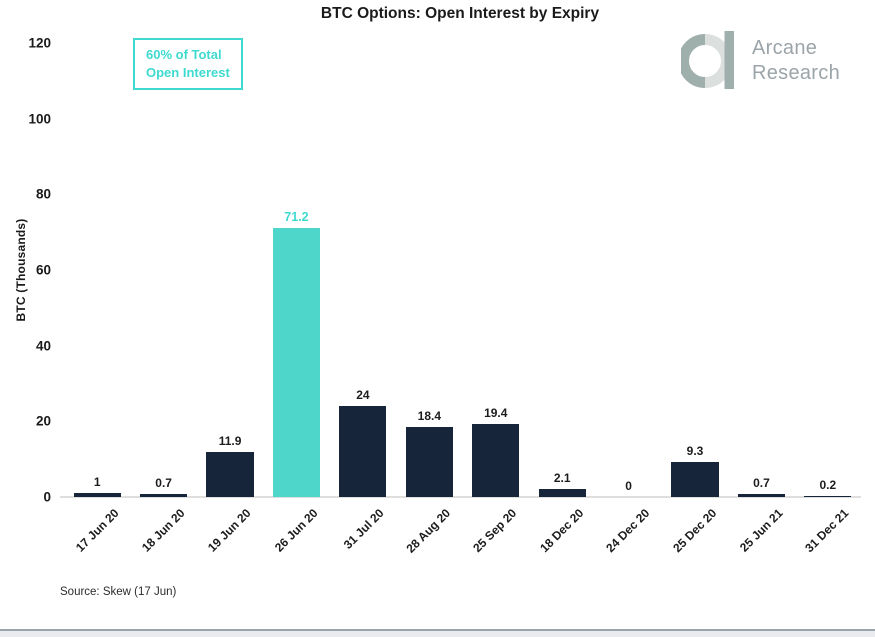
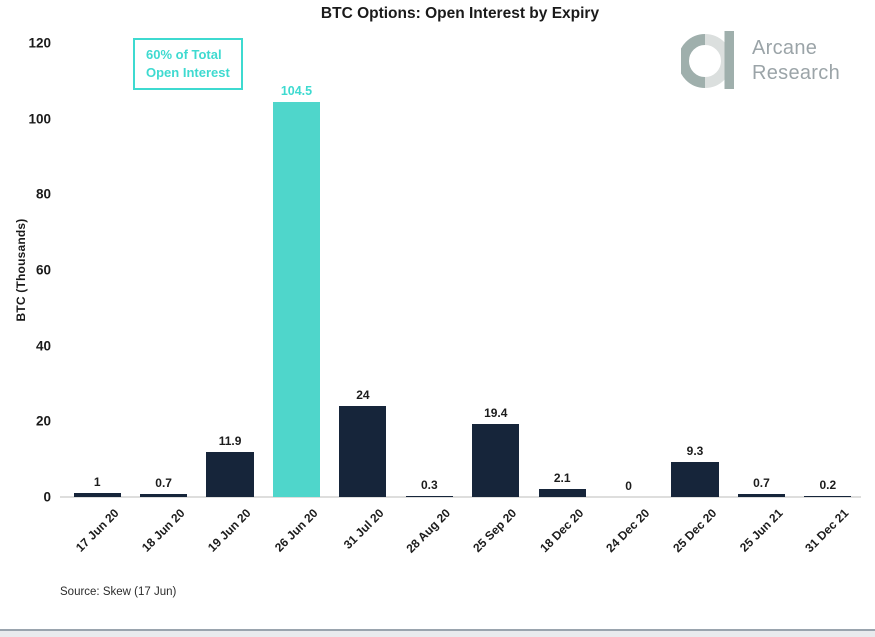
26 Jun 20: 71.2 -> 104.5
28 Aug 20: 18.4 -> 0.3
